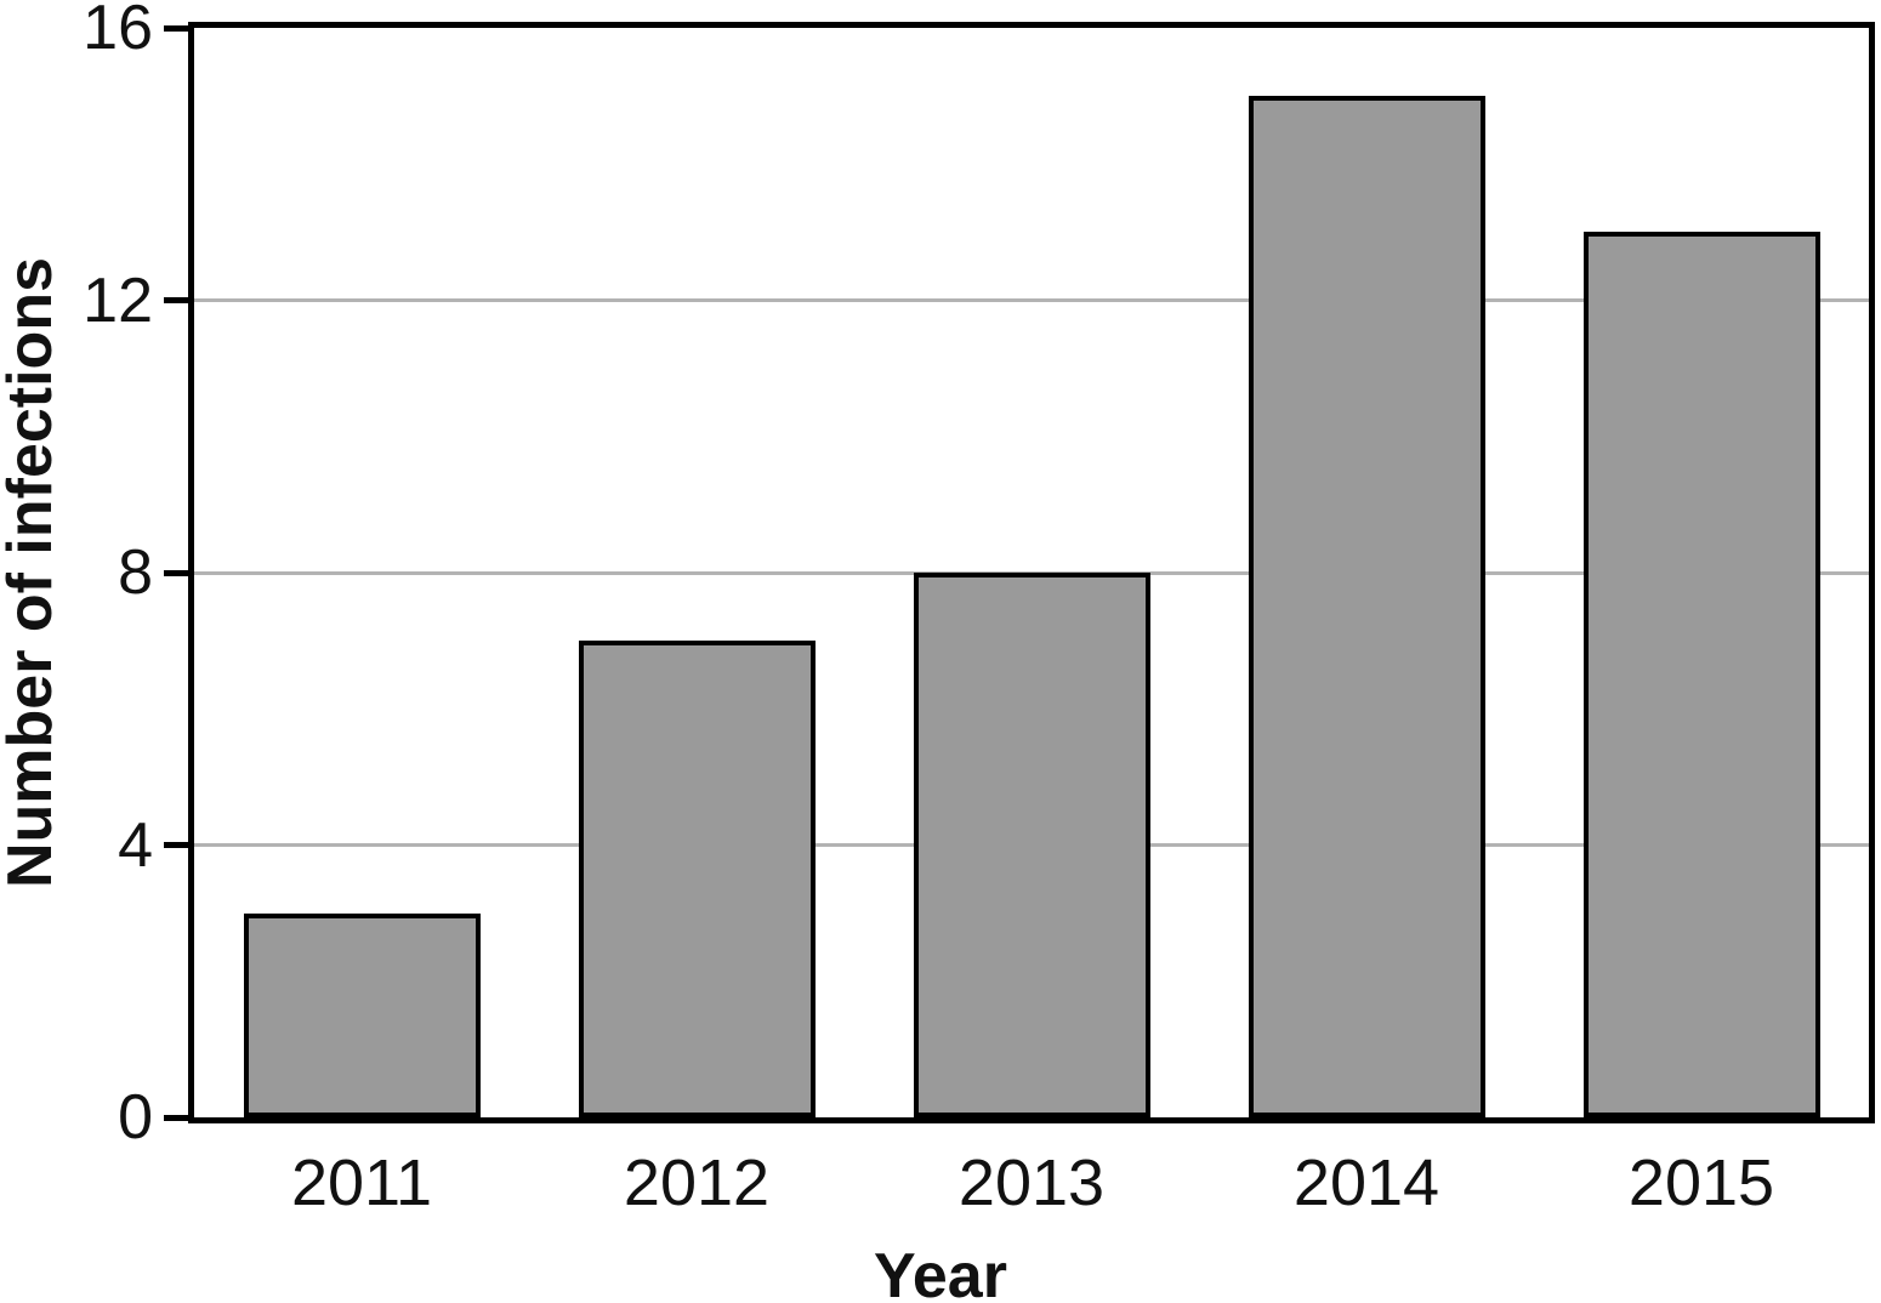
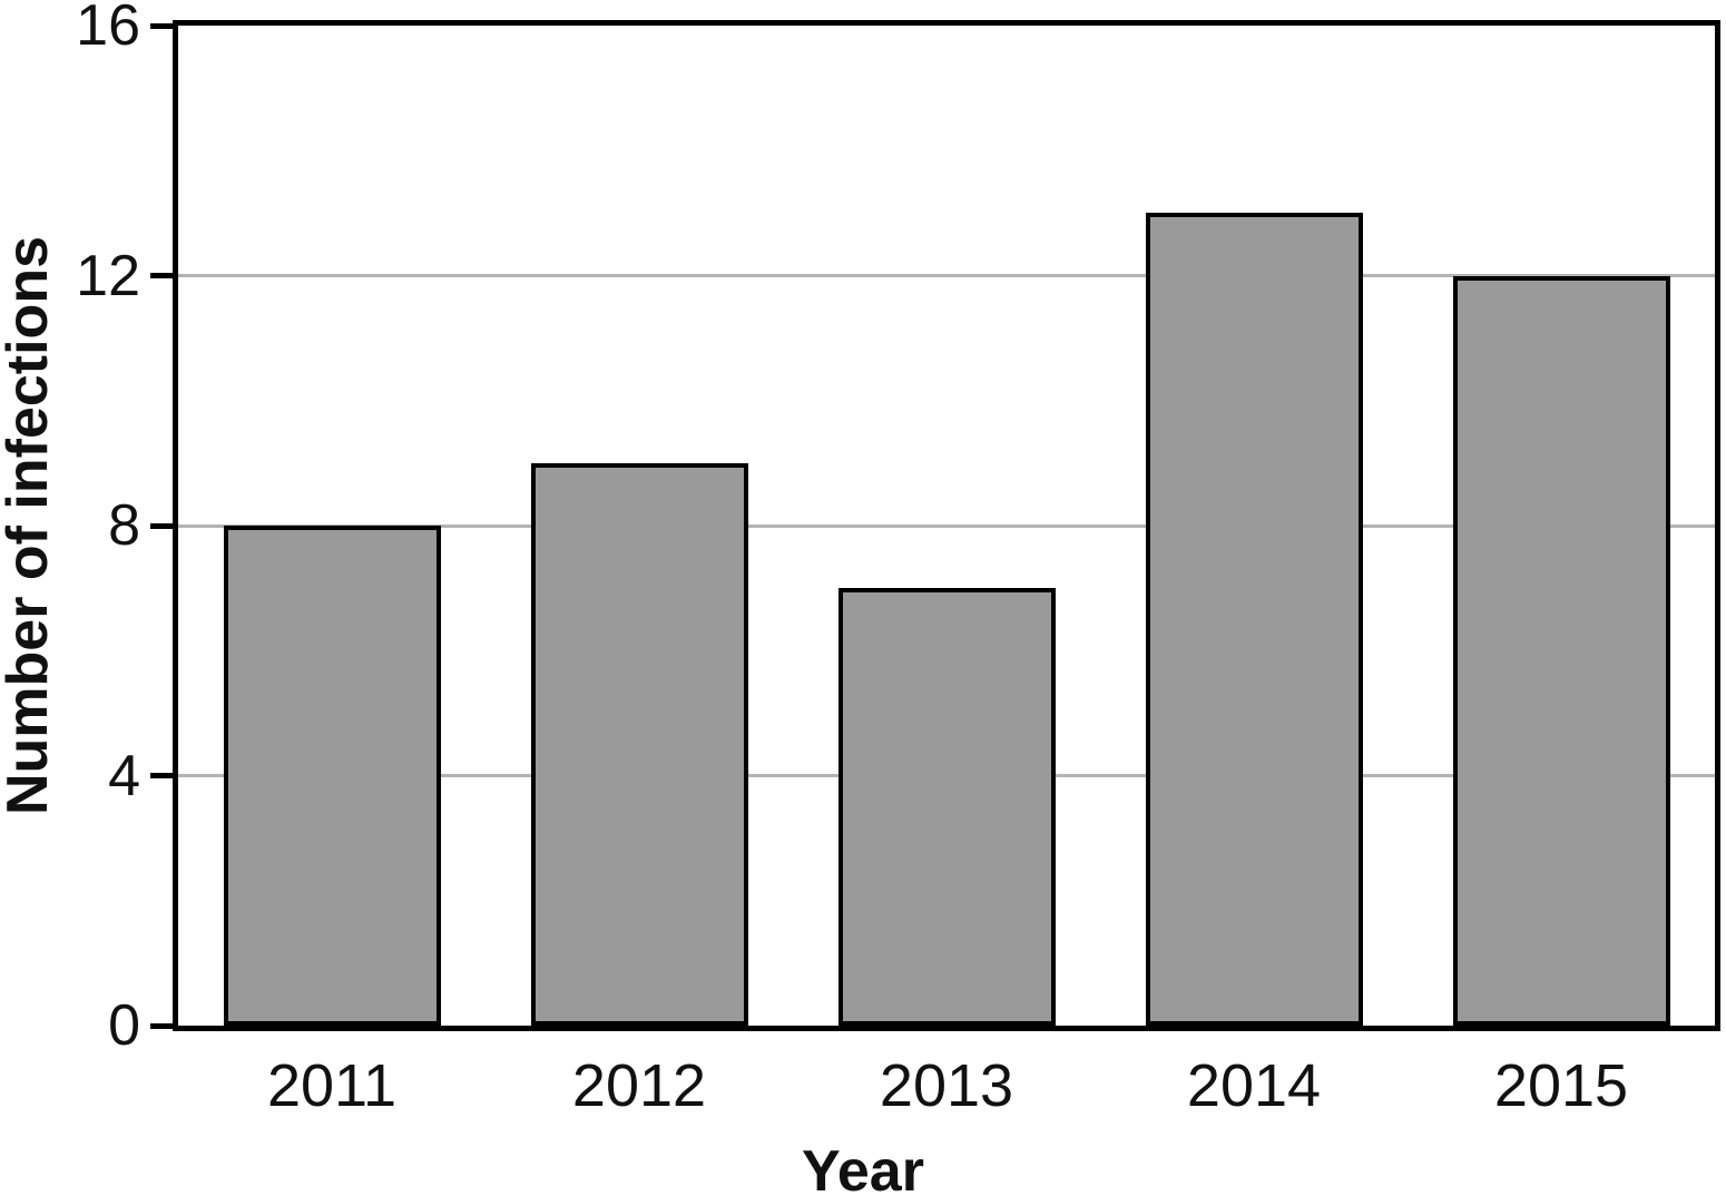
2011: 3 -> 8
2012: 7 -> 9
2013: 8 -> 7
2014: 15 -> 13
2015: 13 -> 12
